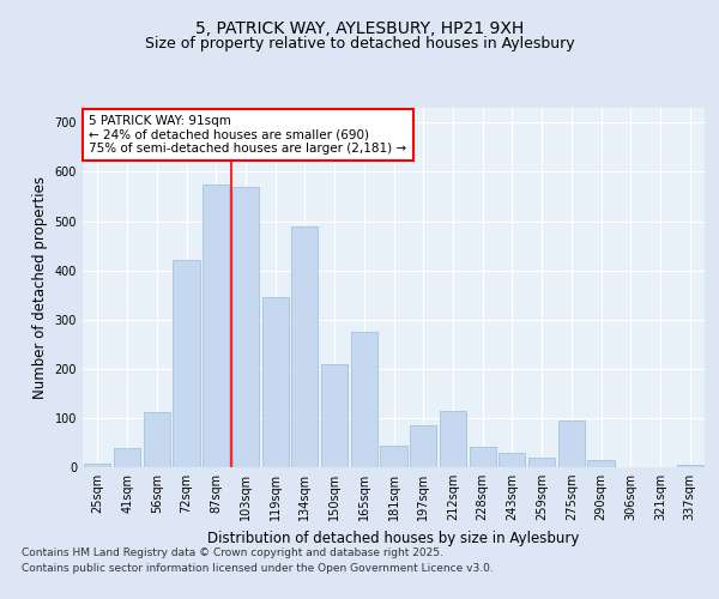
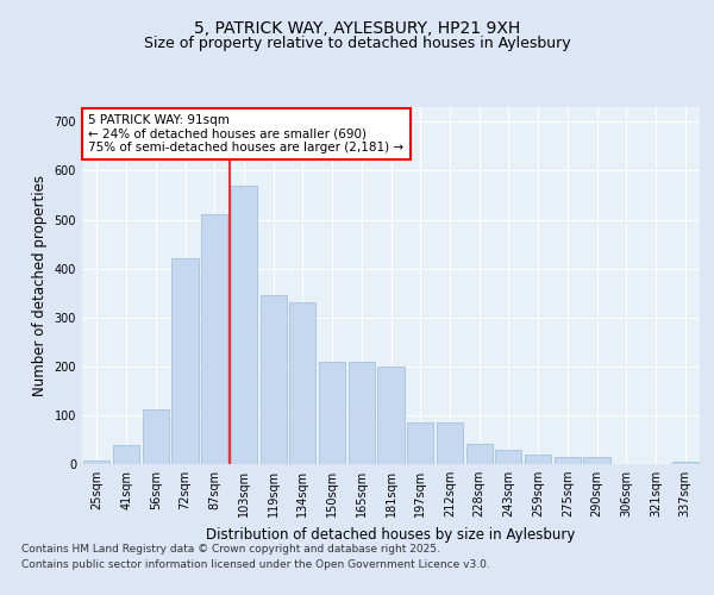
87sqm: 575 -> 510
134sqm: 490 -> 330
165sqm: 275 -> 210
181sqm: 45 -> 200
212sqm: 115 -> 85
275sqm: 95 -> 15
